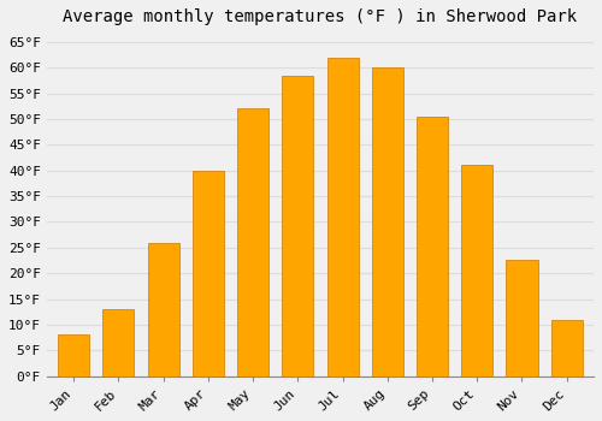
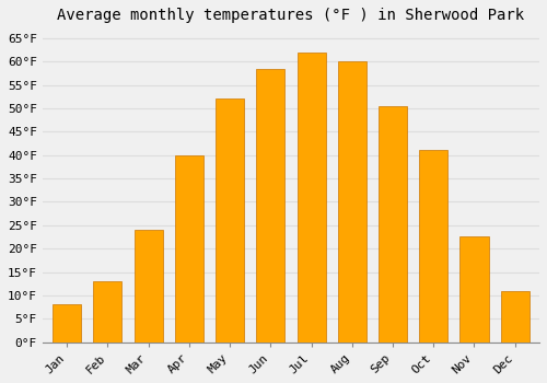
Mar: 26.0°F -> 24.0°F
